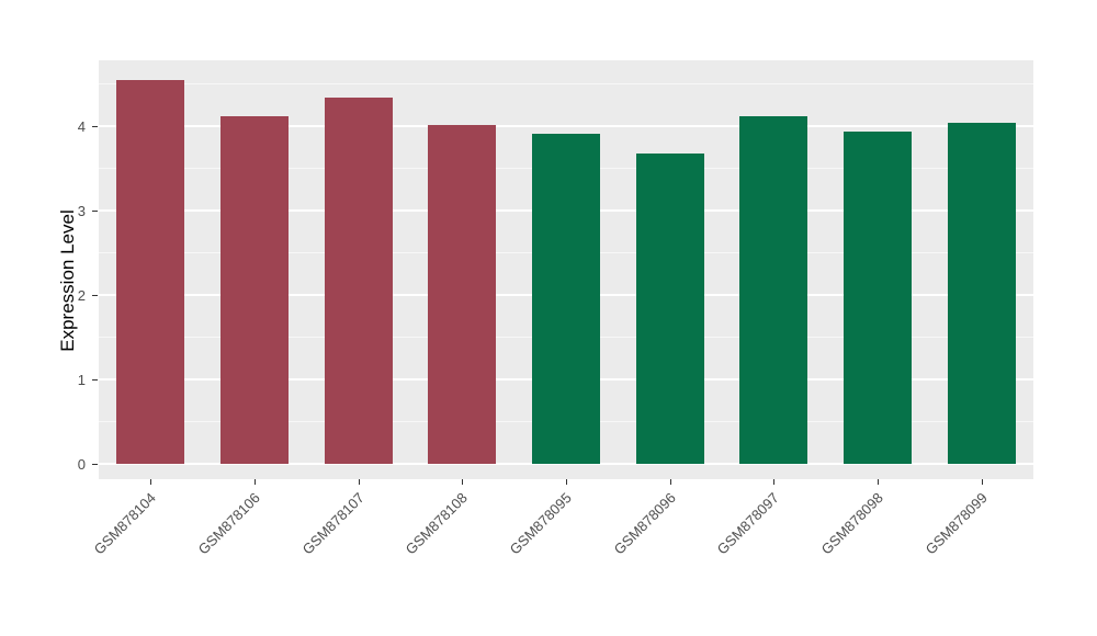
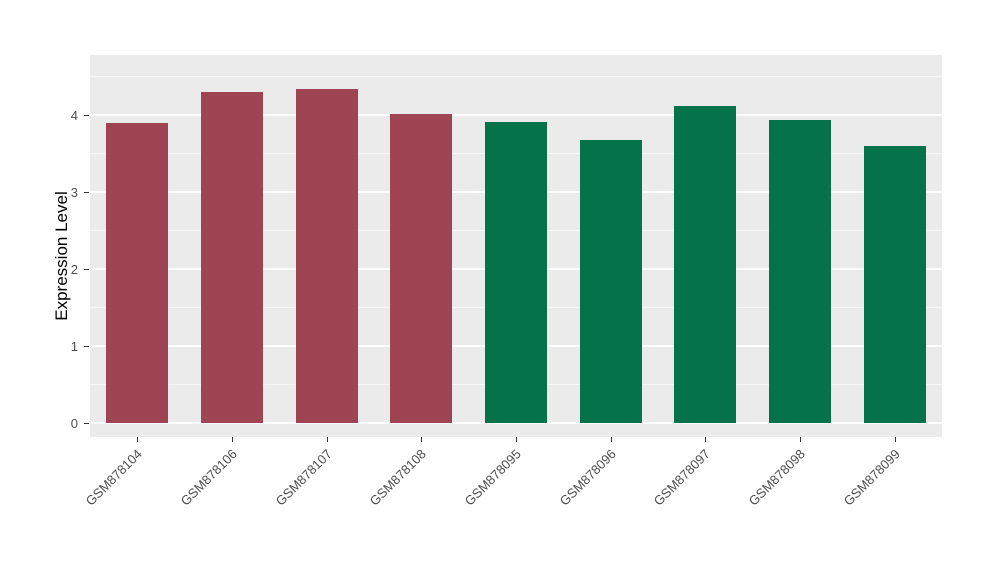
GSM878104: 4.5 -> 3.9
GSM878106: 4.1 -> 4.3
GSM878099: 4.0 -> 3.6
